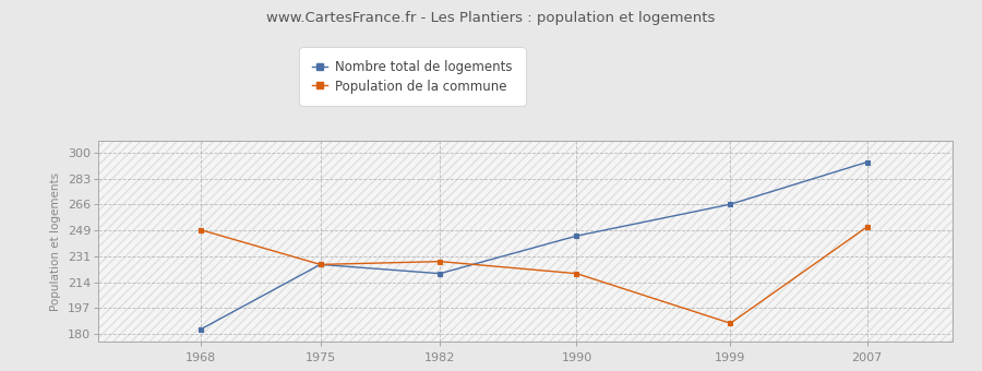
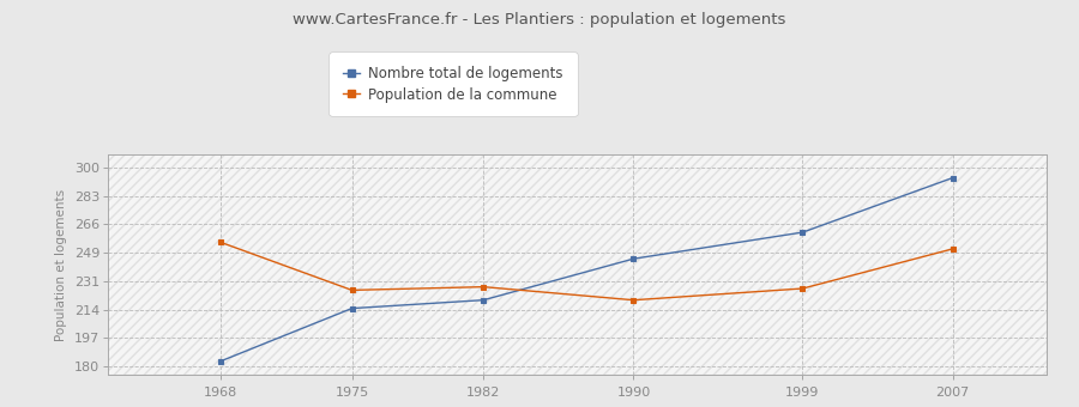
Population de la commune/1968: 249 -> 255
Nombre total de logements/1975: 226 -> 215
Nombre total de logements/1999: 266 -> 261
Population de la commune/1999: 187 -> 227
